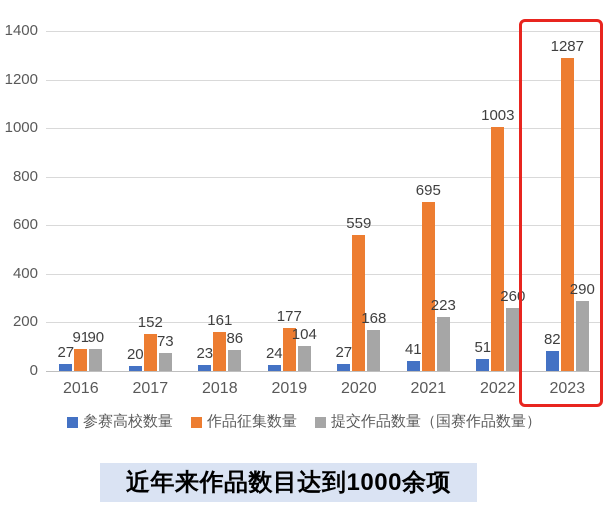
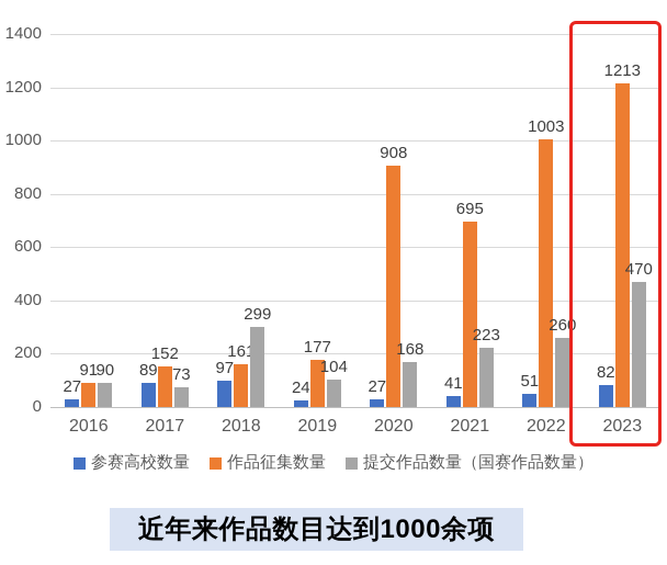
参赛高校数量/2017: 20 -> 89
参赛高校数量/2018: 23 -> 97
提交作品数量（国赛作品数量）/2018: 86 -> 299
作品征集数量/2020: 559 -> 908
作品征集数量/2023: 1287 -> 1213
提交作品数量（国赛作品数量）/2023: 290 -> 470
